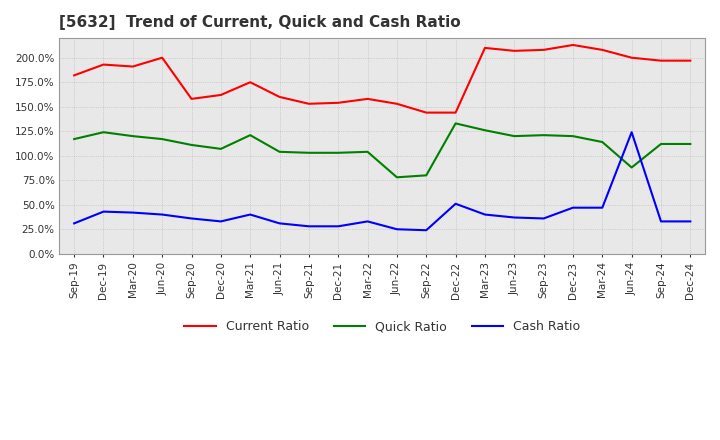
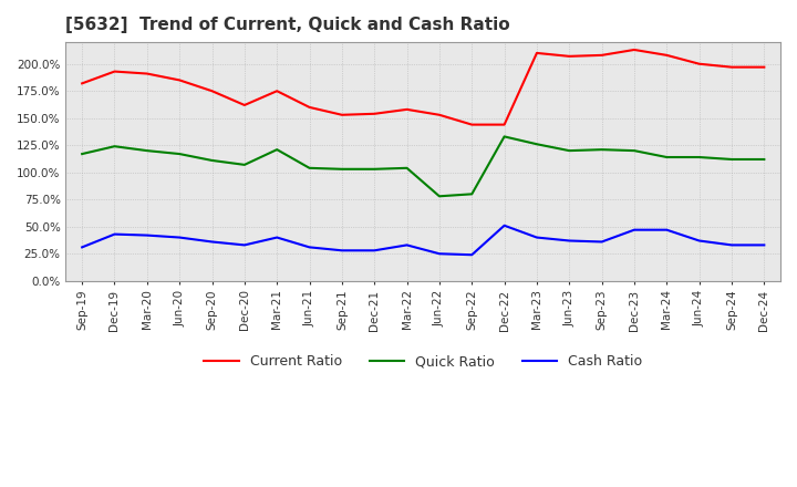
Current Ratio/Jun-20: 200% -> 185%
Current Ratio/Sep-20: 158% -> 175%
Quick Ratio/Jun-24: 88% -> 114%
Cash Ratio/Jun-24: 124% -> 37%
